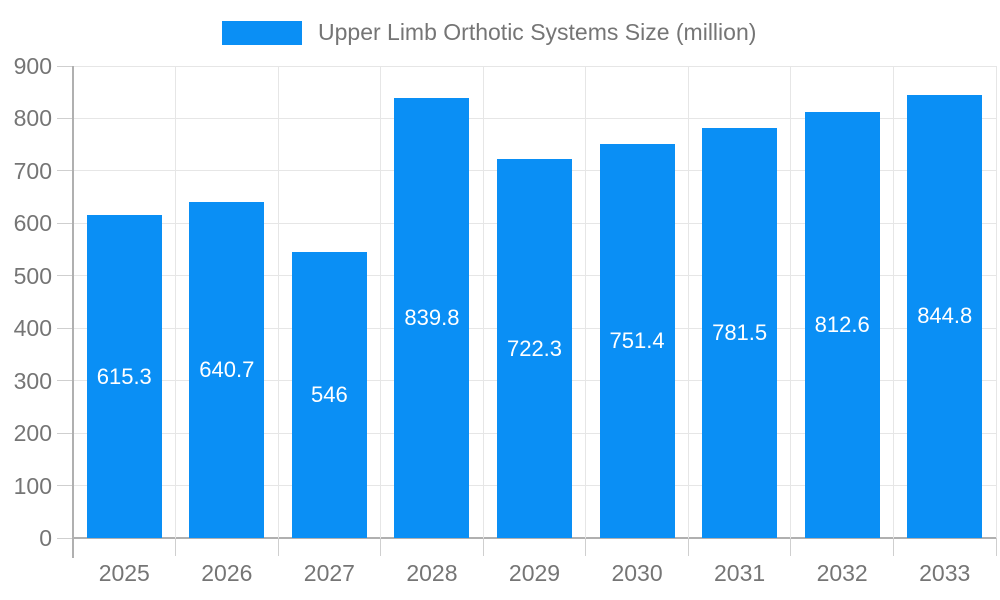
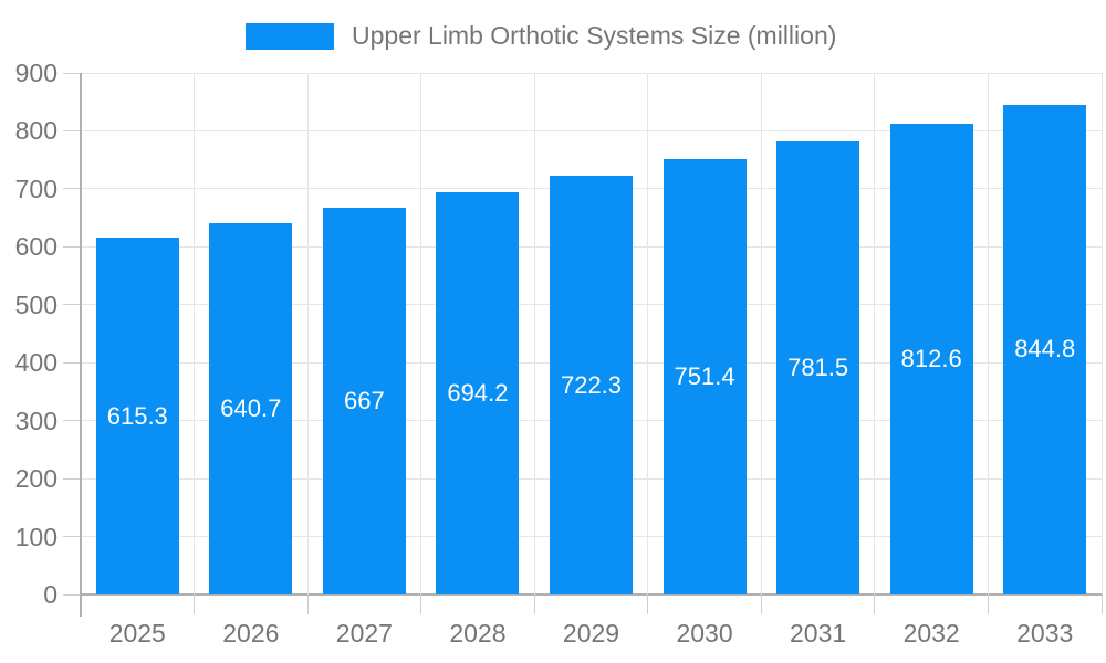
2027: 546 -> 667
2028: 839.8 -> 694.2
